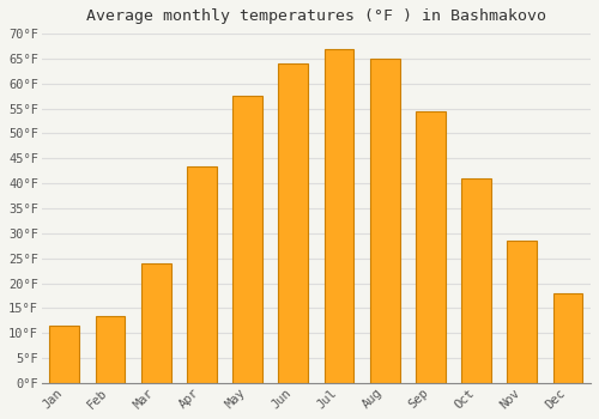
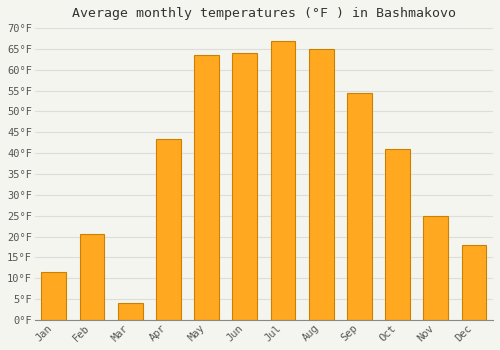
Feb: 13.5°F -> 20.5°F
Mar: 24.0°F -> 4.0°F
May: 57.5°F -> 63.5°F
Nov: 28.5°F -> 25.0°F
